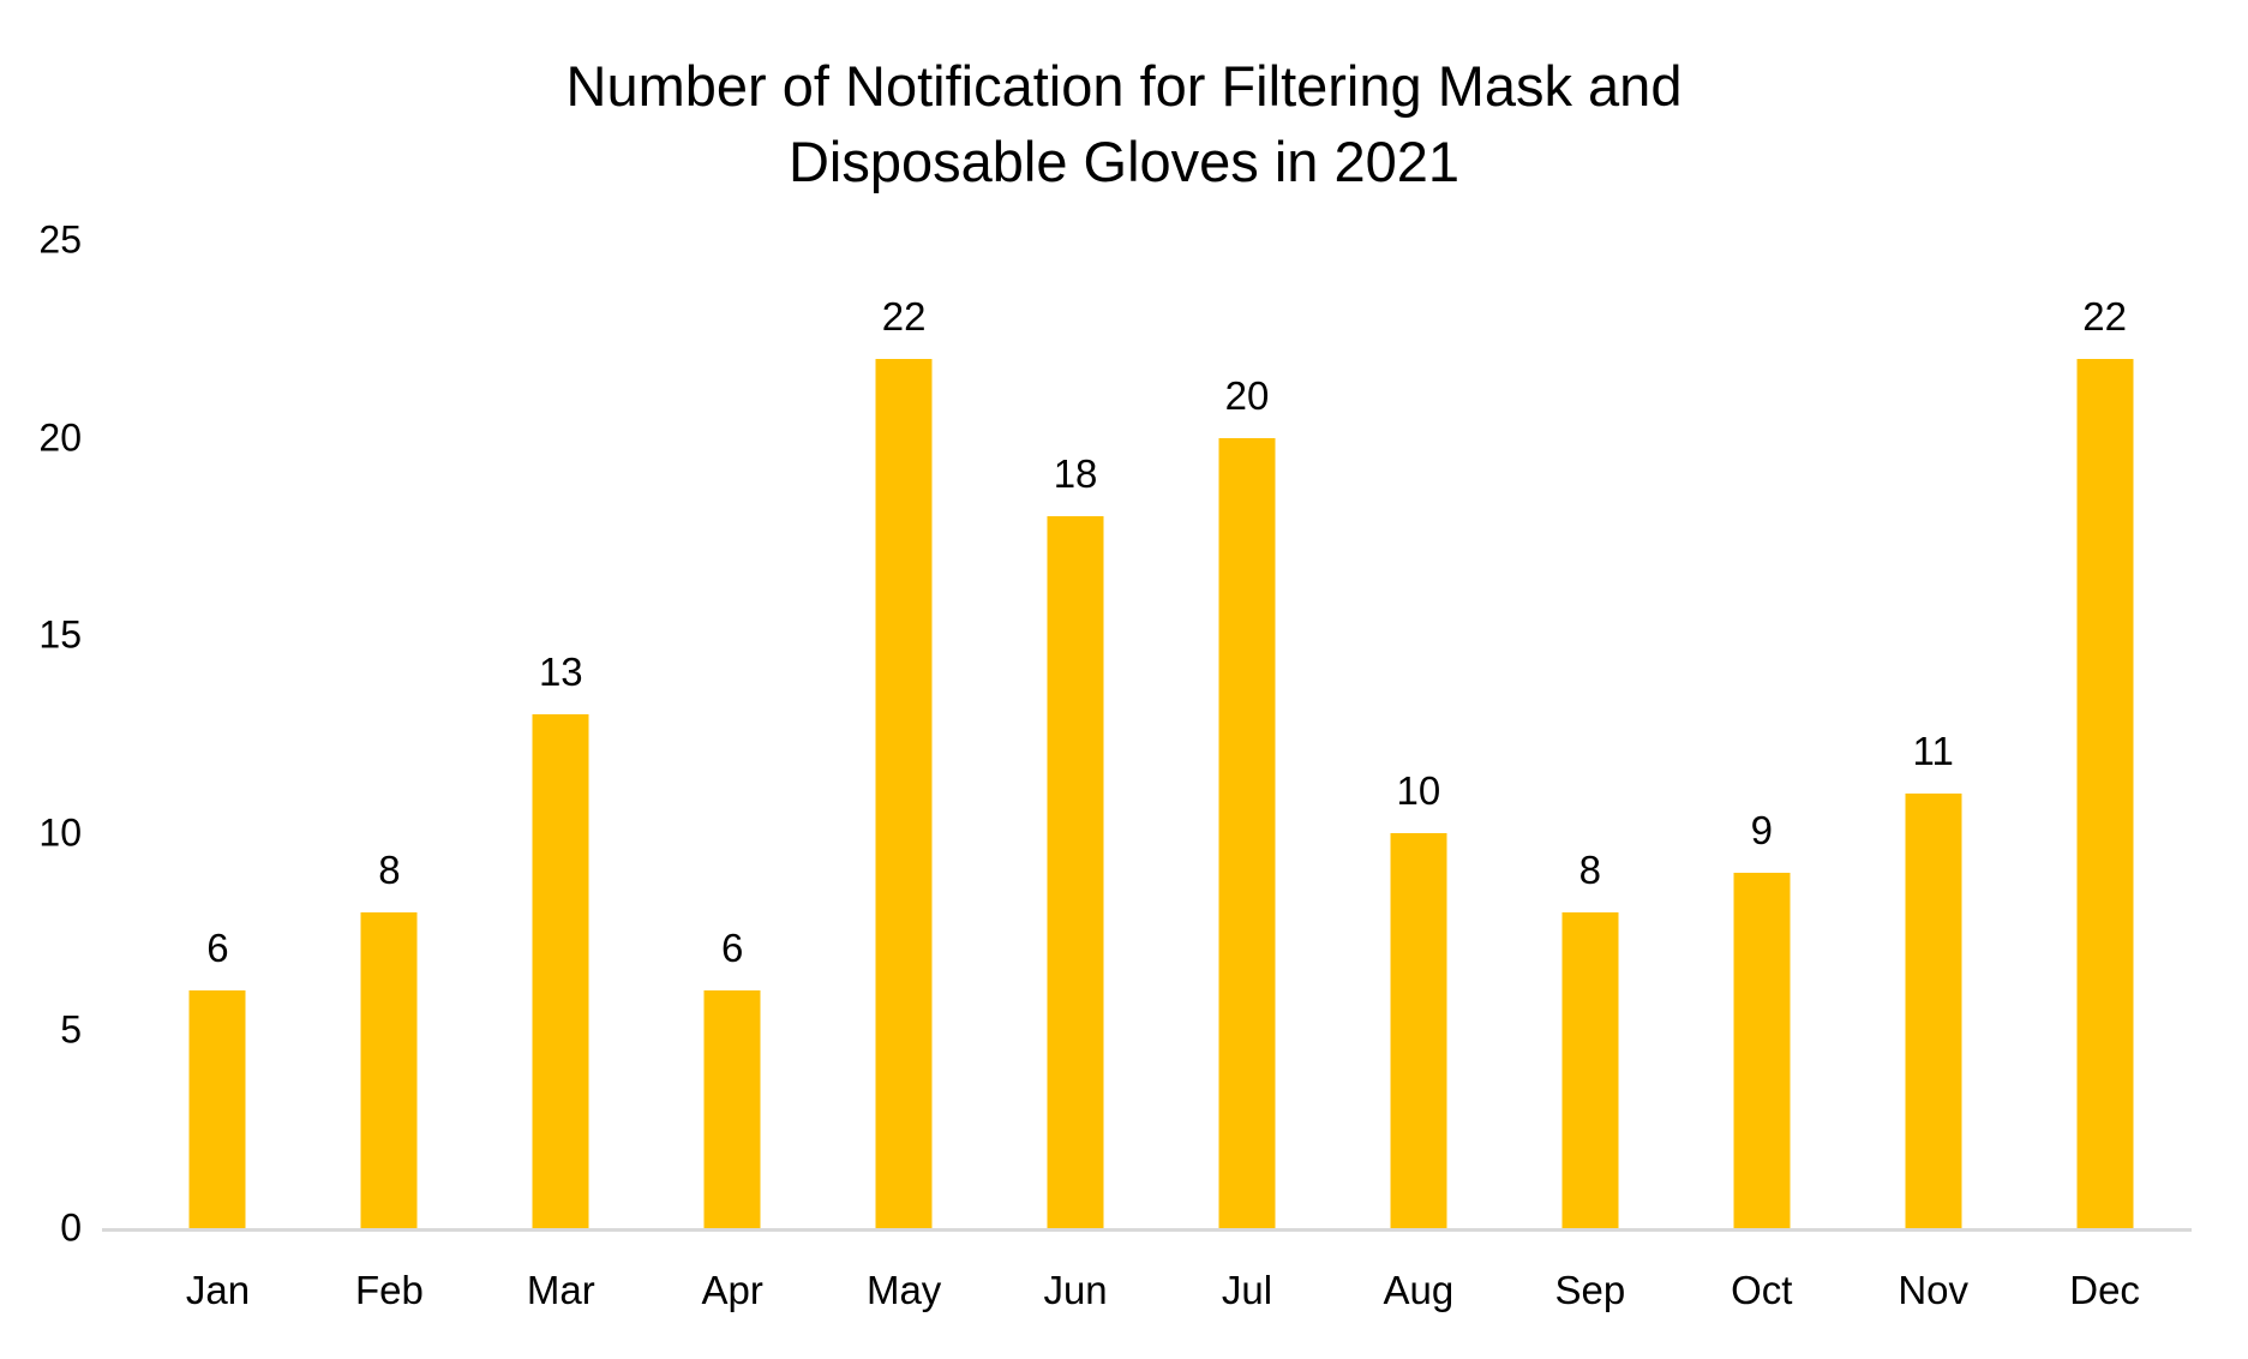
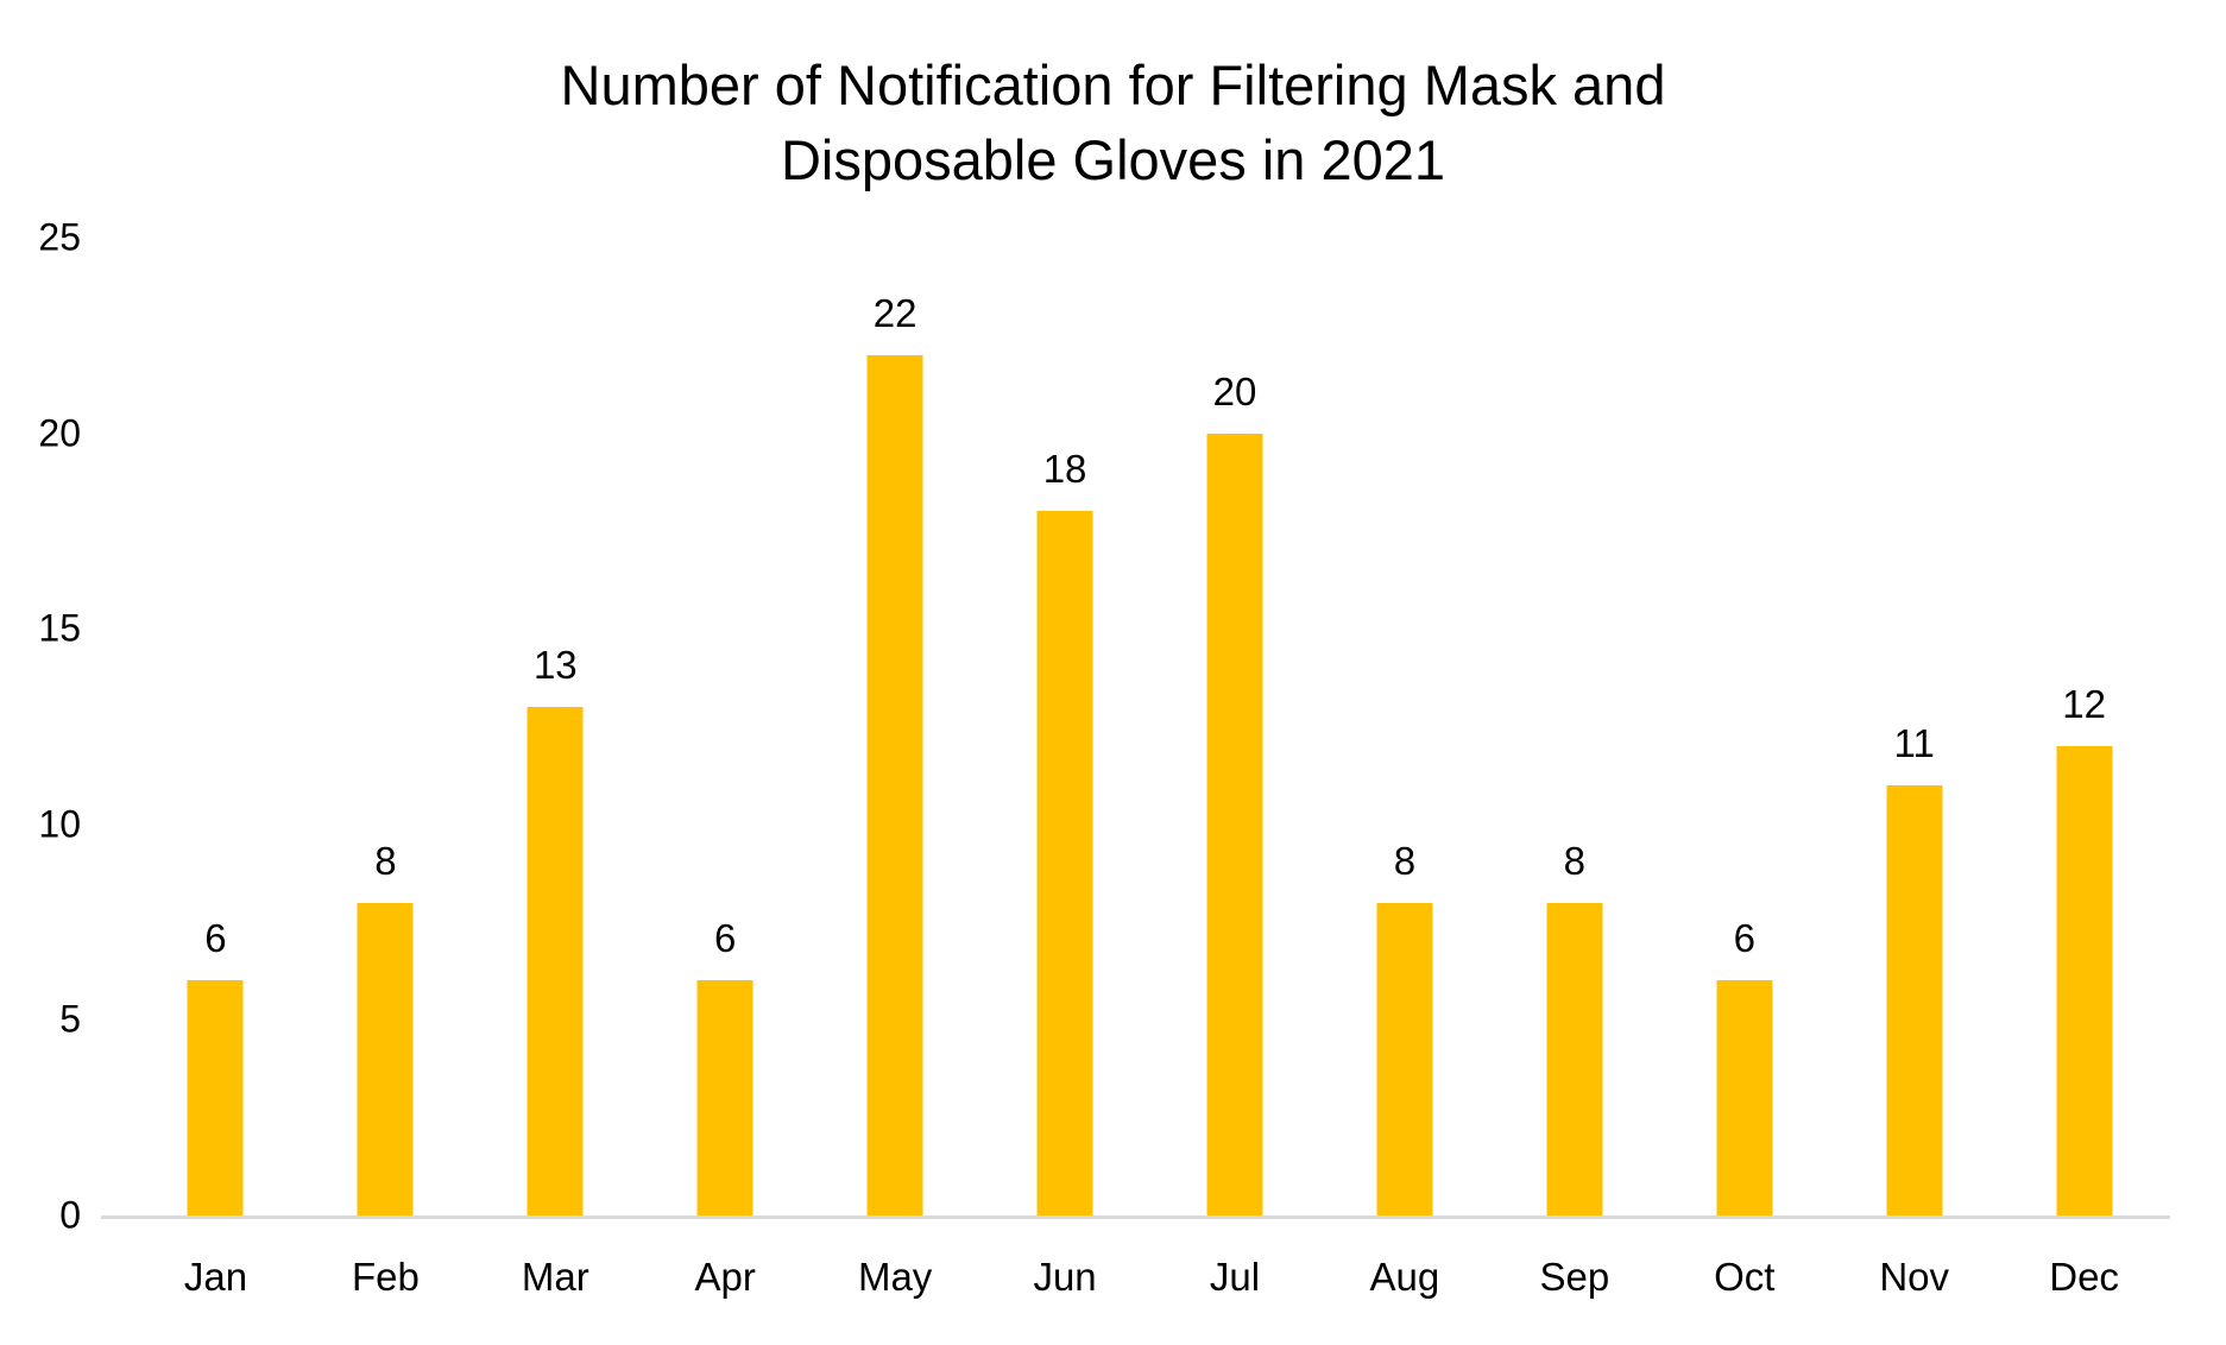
Aug: 10 -> 8
Oct: 9 -> 6
Dec: 22 -> 12
